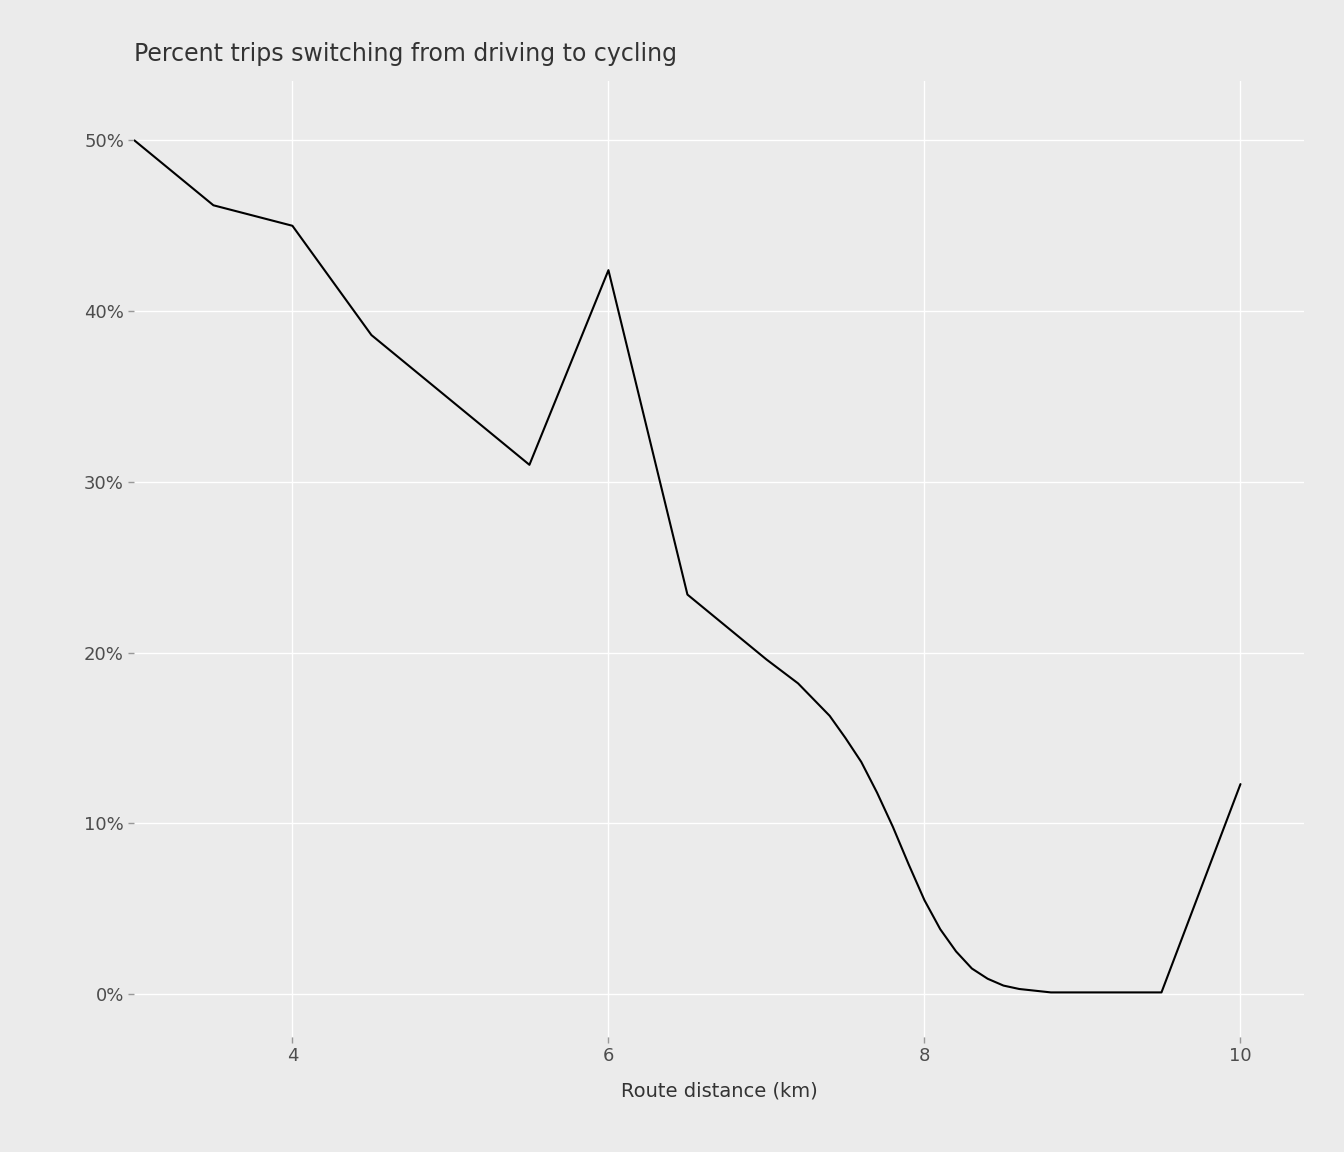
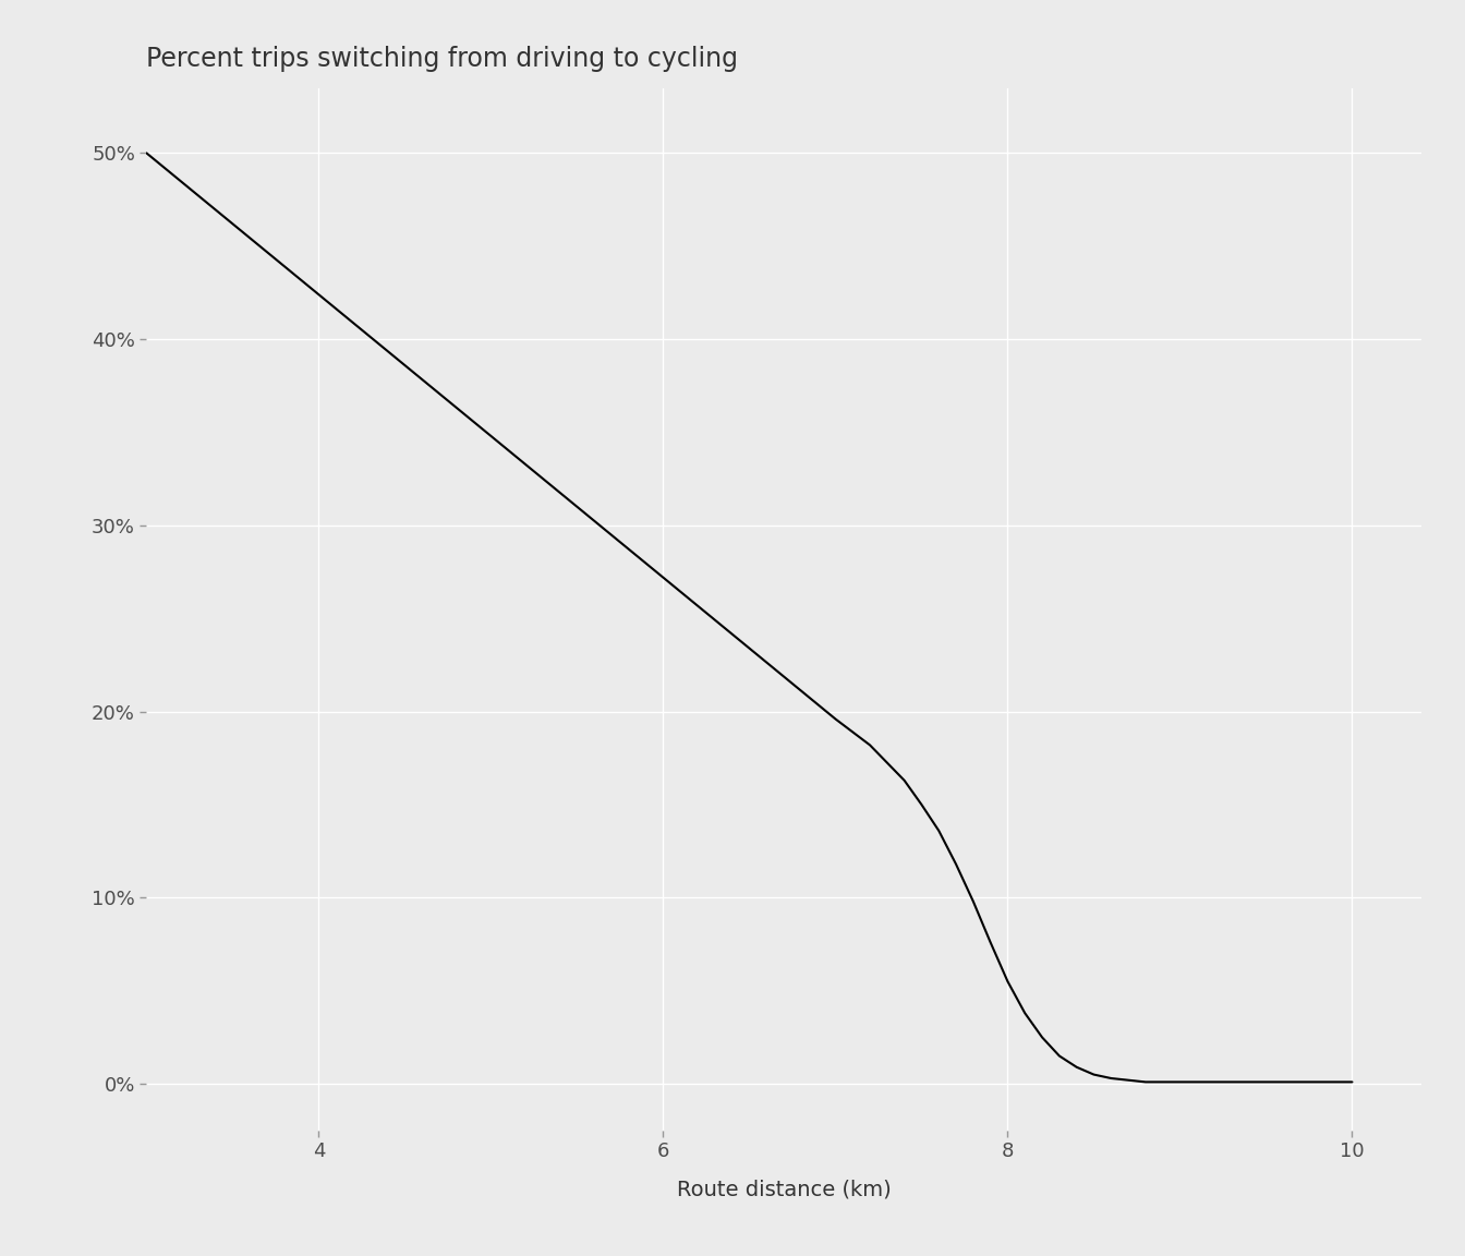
4: 45.0% -> 42.4%
6: 42.4% -> 27.2%
10: 12.3% -> 0.1%
